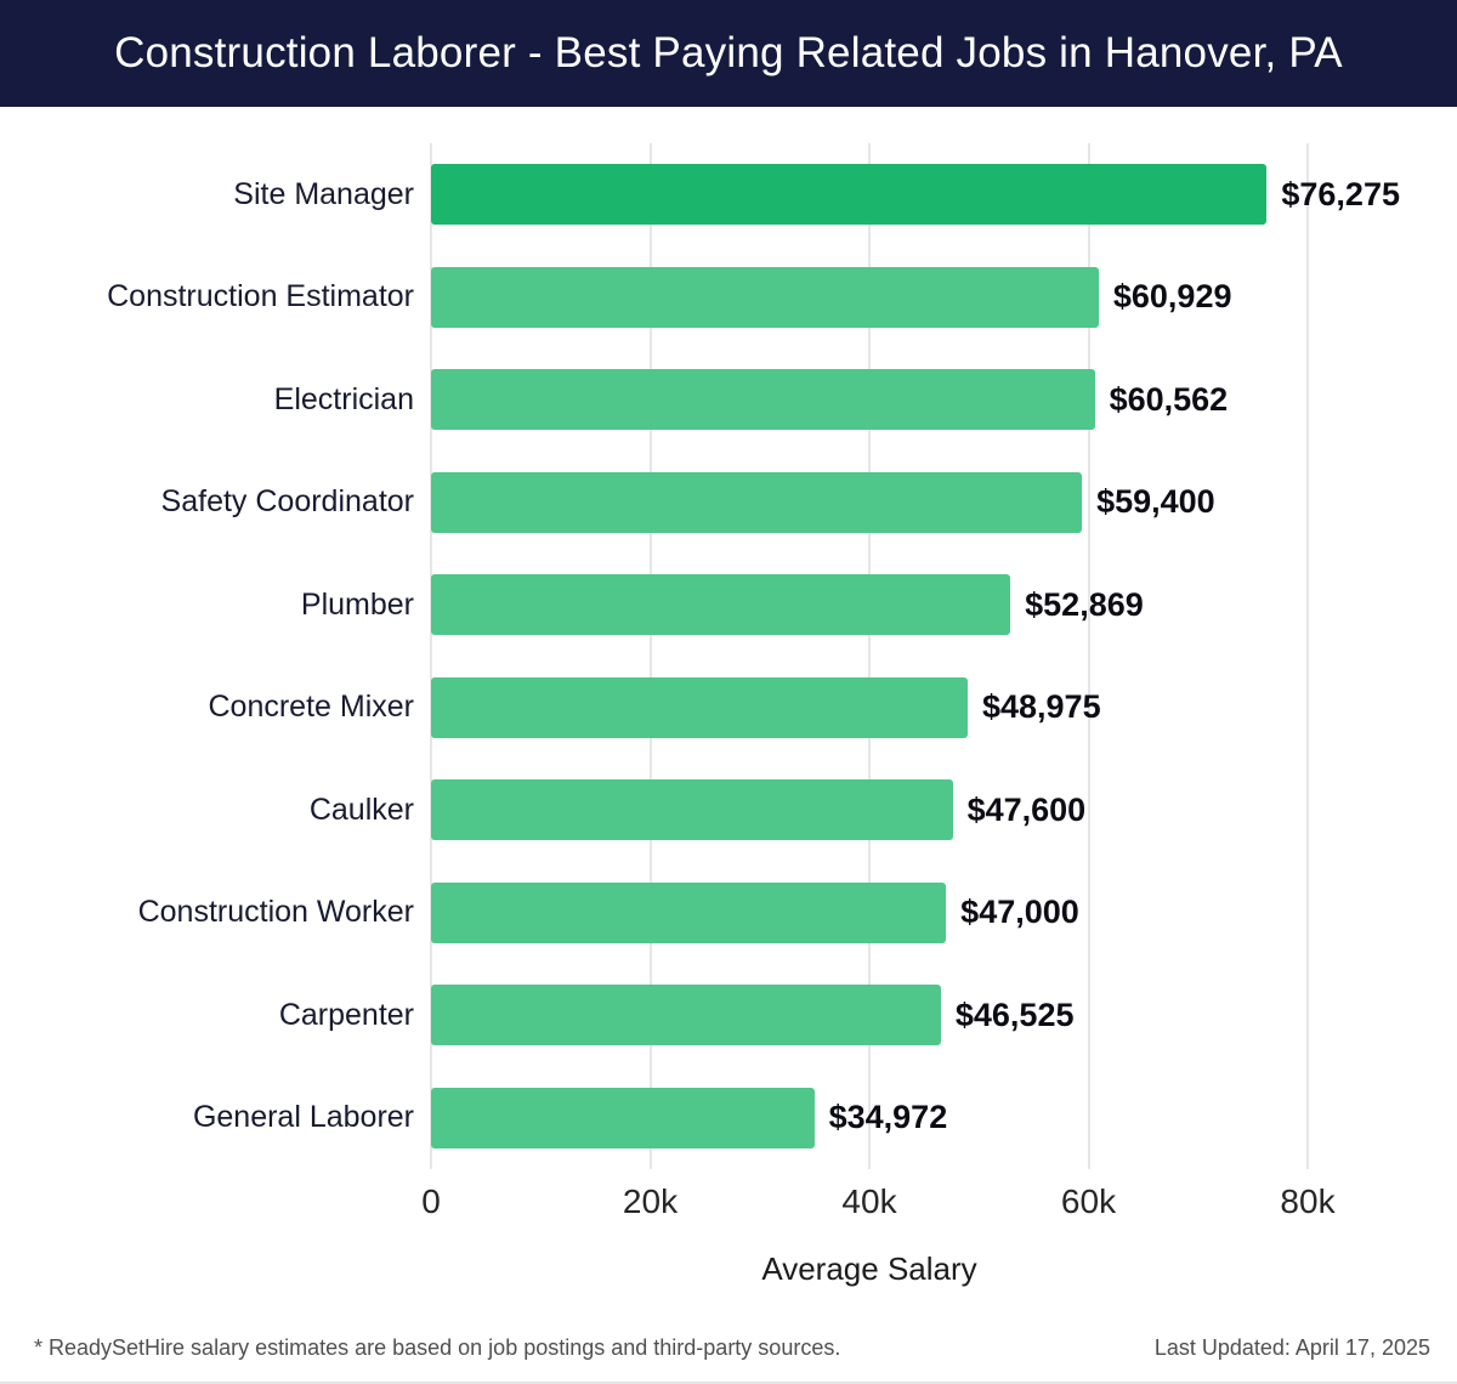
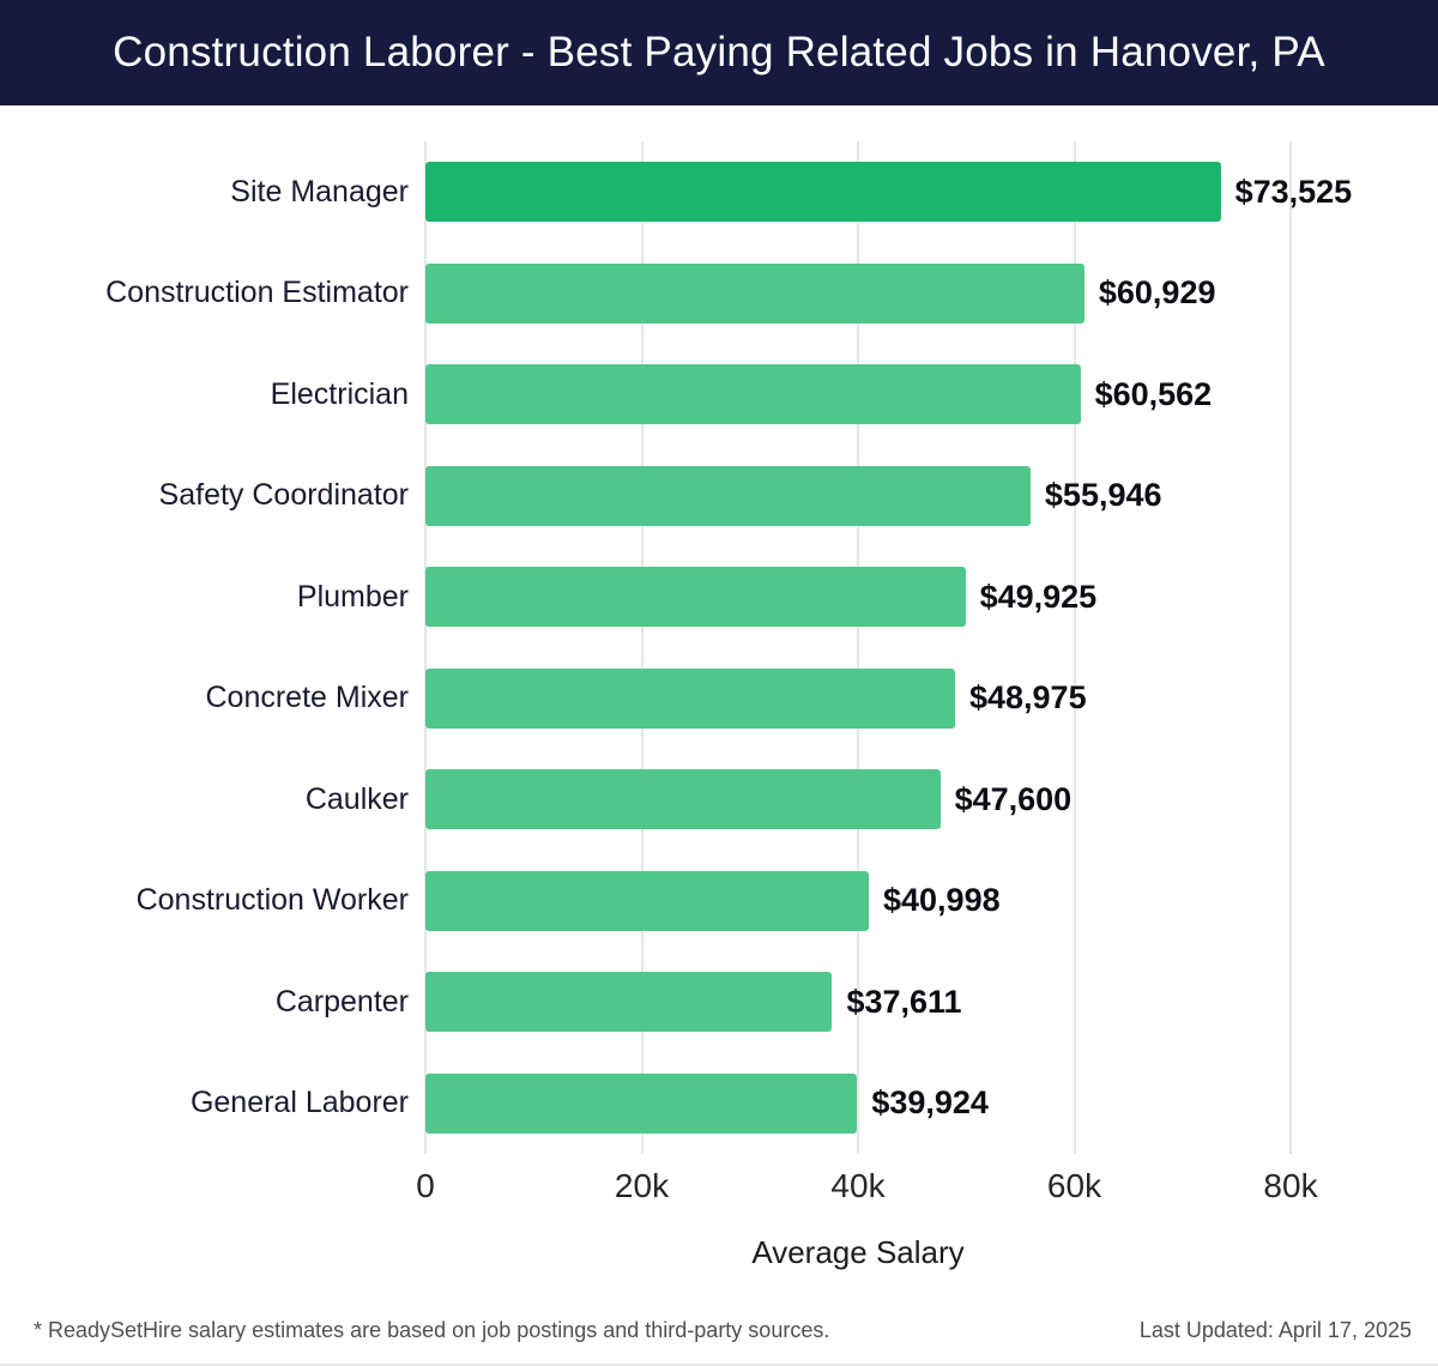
Site Manager: $76,275 -> $73,525
Safety Coordinator: $59,400 -> $55,946
Plumber: $52,869 -> $49,925
Construction Worker: $47,000 -> $40,998
Carpenter: $46,525 -> $37,611
General Laborer: $34,972 -> $39,924
